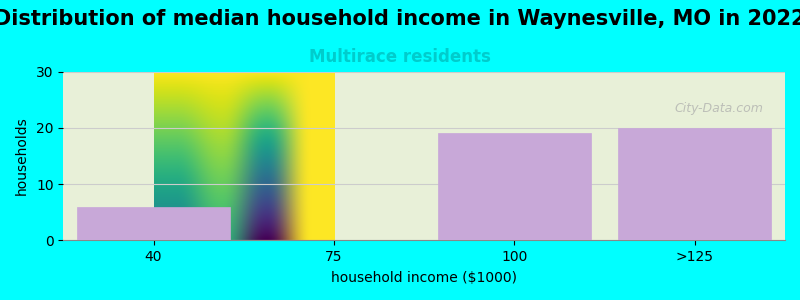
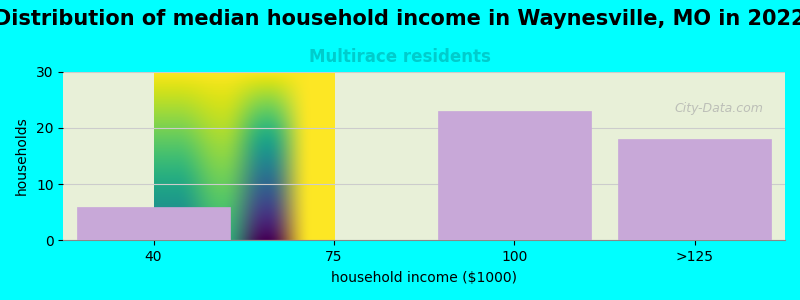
100: 19 -> 23
>125: 20 -> 18
